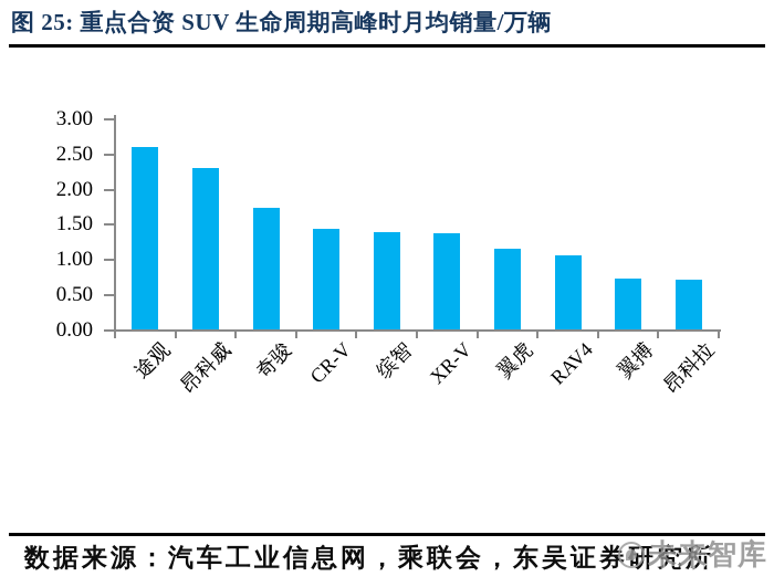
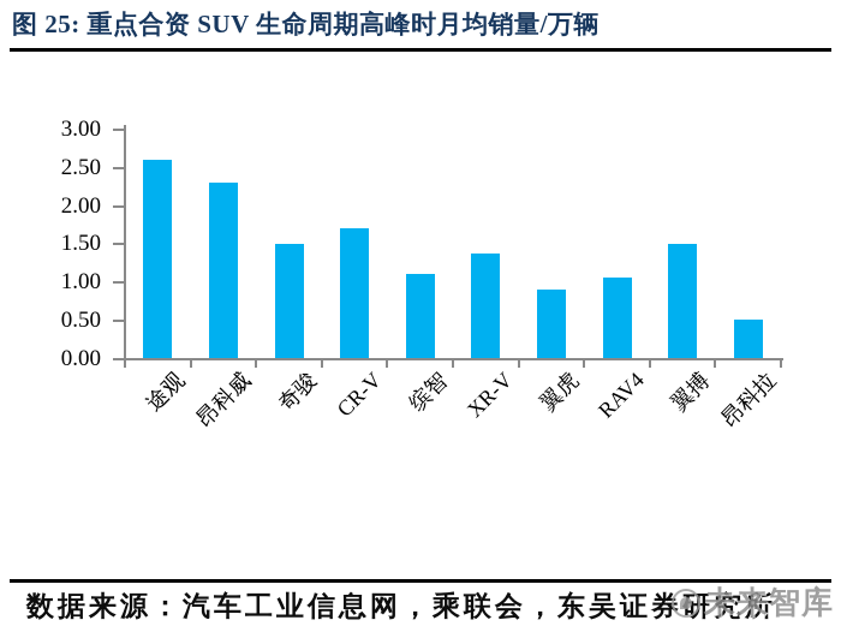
奇骏: 1.7 -> 1.5
CR-V: 1.4 -> 1.7
缤智: 1.4 -> 1.1
翼虎: 1.1 -> 0.9
翼搏: 0.7 -> 1.5
昂科拉: 0.7 -> 0.5
